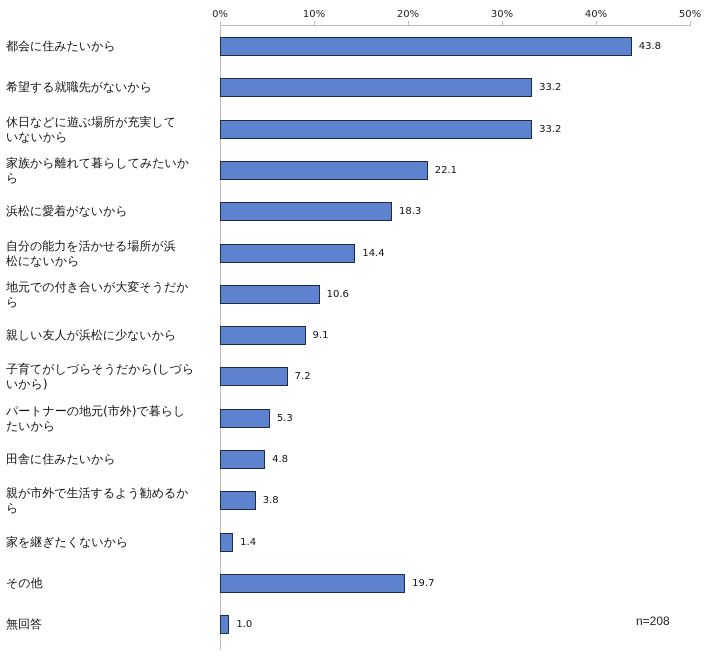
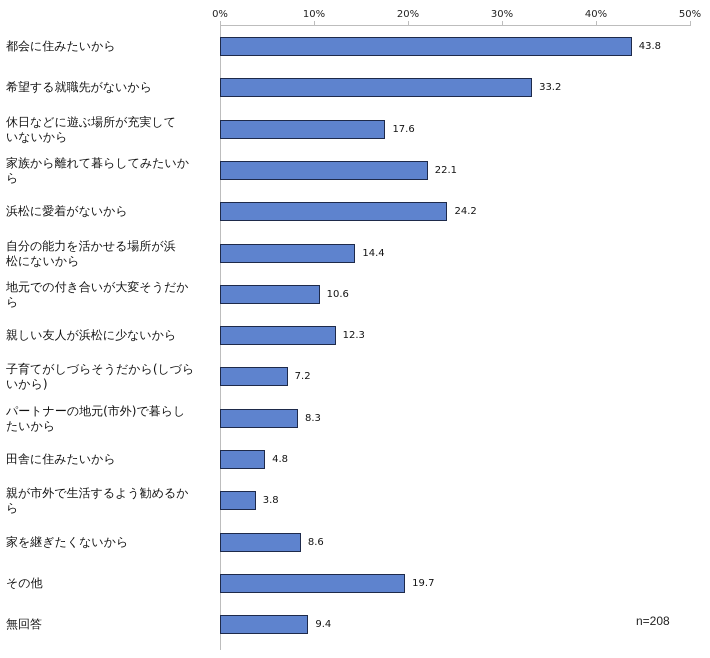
休日などに遊ぶ場所が充実していないから: 33.2 -> 17.6
浜松に愛着がないから: 18.3 -> 24.2
親しい友人が浜松に少ないから: 9.1 -> 12.3
パートナーの地元(市外)で暮らしたいから: 5.3 -> 8.3
家を継ぎたくないから: 1.4 -> 8.6
無回答: 1.0 -> 9.4
